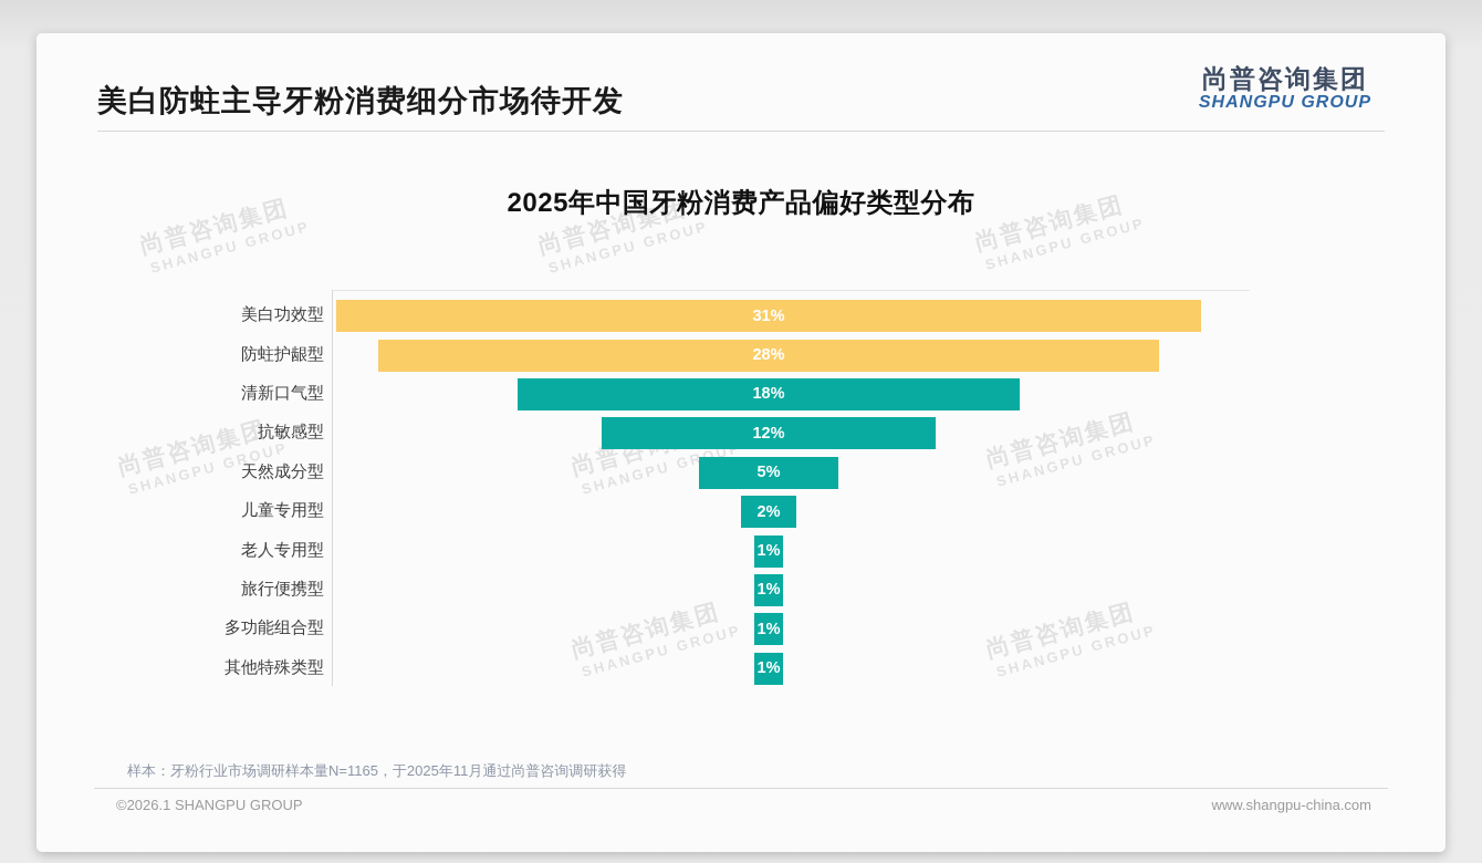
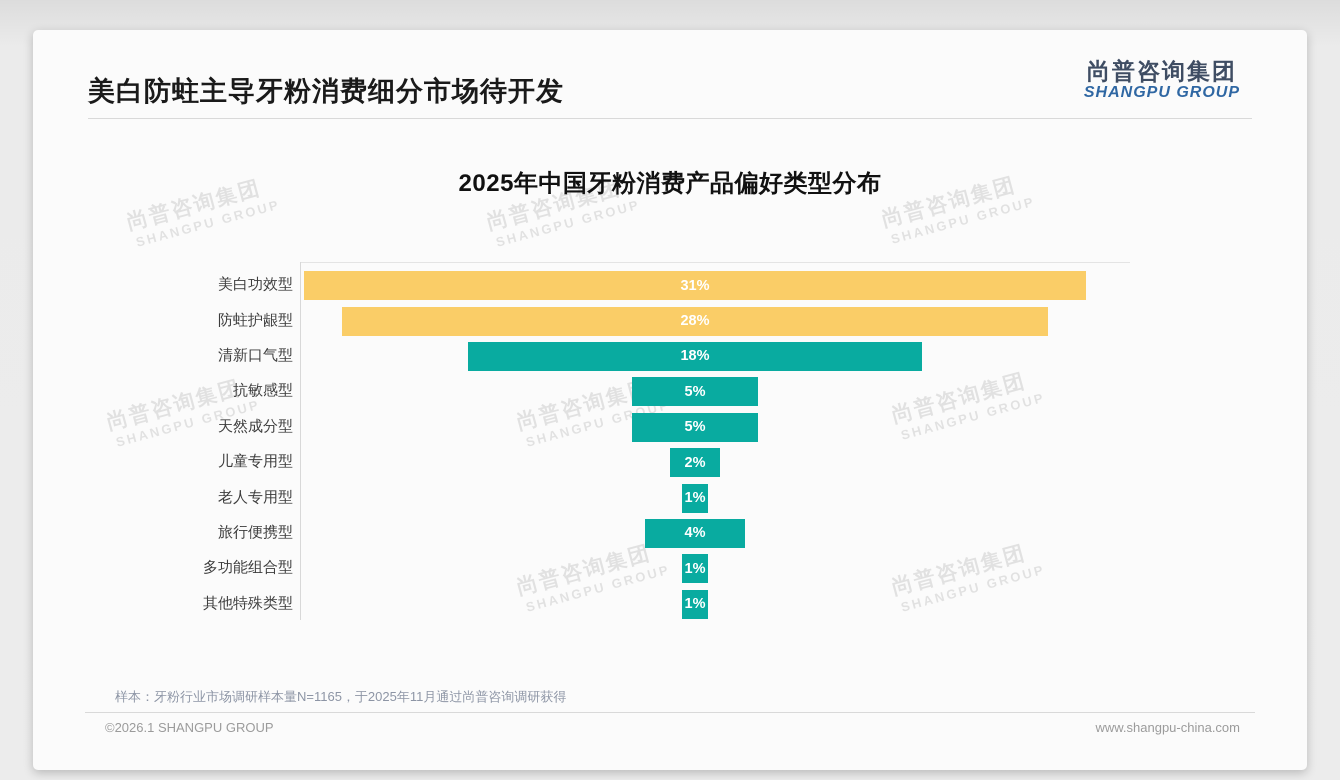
抗敏感型: 12% -> 5%
旅行便携型: 1% -> 4%
